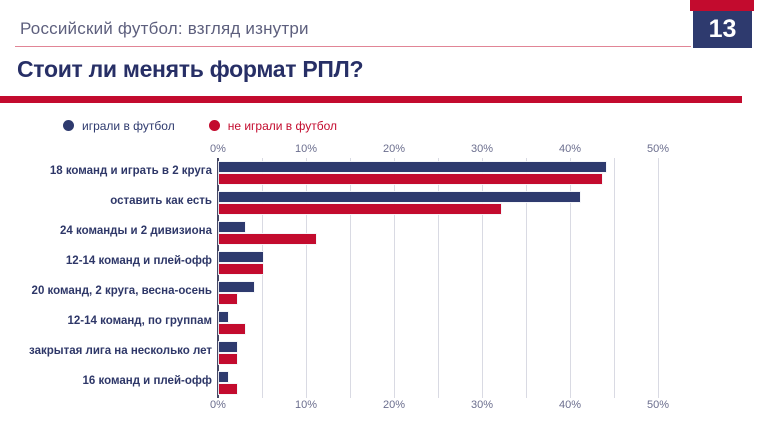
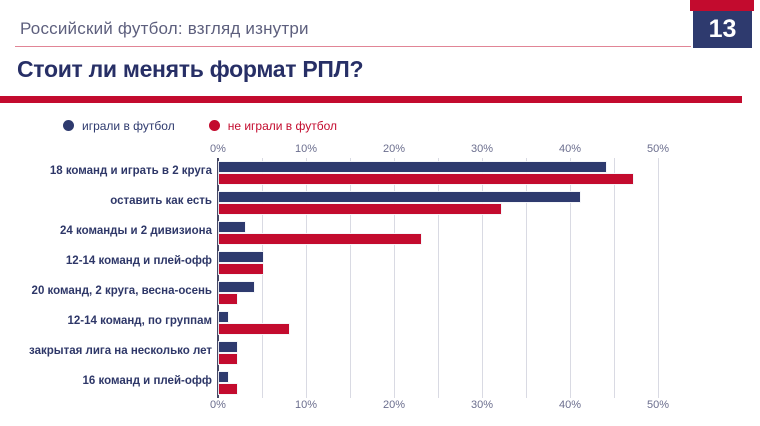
не играли в футбол/18 команд и играть в 2 круга: 44% -> 47%
не играли в футбол/24 команды и 2 дивизиона: 11% -> 23%
не играли в футбол/12-14 команд, по группам: 3% -> 8%
